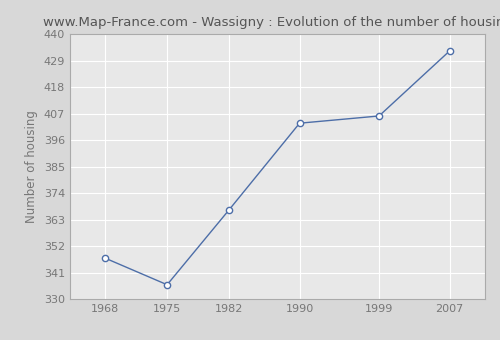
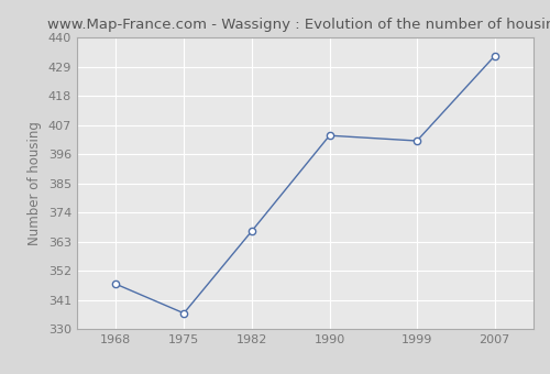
1999: 406 -> 401
